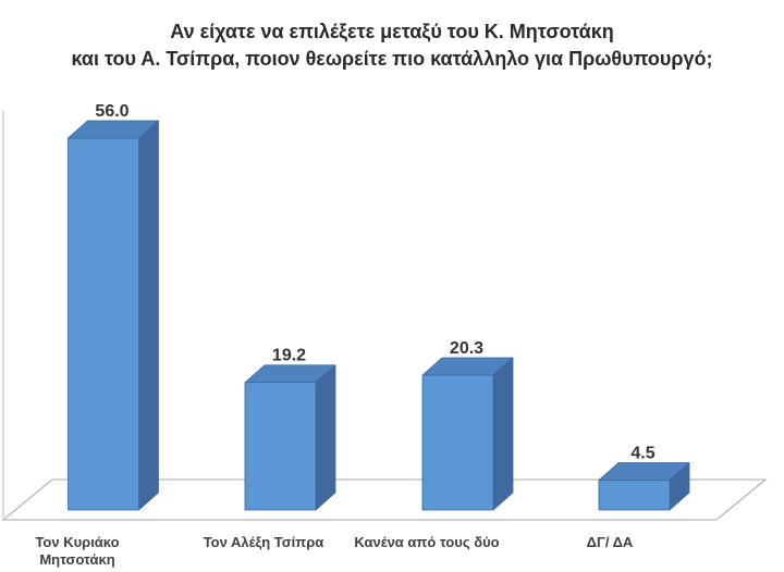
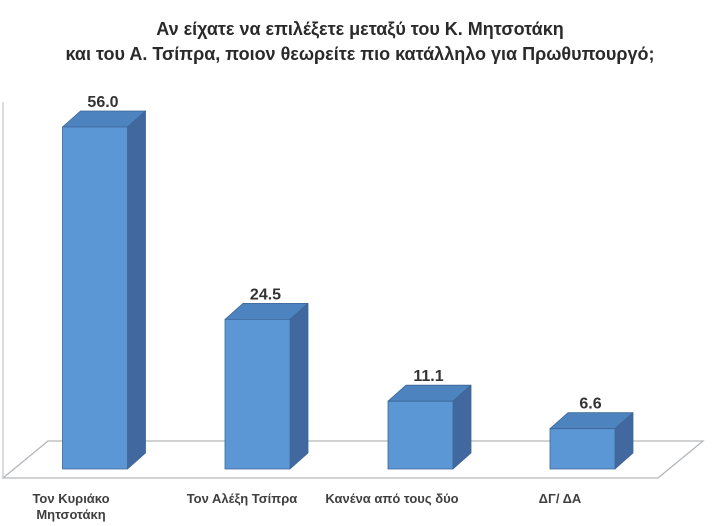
Τον Αλέξη Τσίπρα: 19.2 -> 24.5
Κανένα από τους δύο: 20.3 -> 11.1
ΔΓ/ ΔΑ: 4.5 -> 6.6
